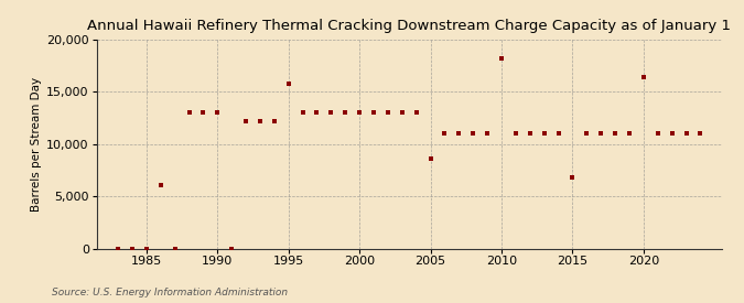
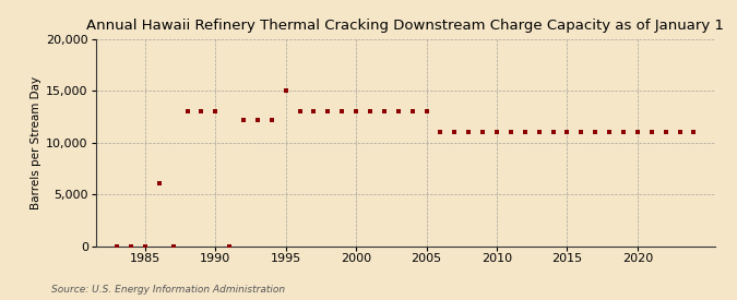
1995: 15,800 -> 15,000
2005: 8,600 -> 13,000
2010: 18,200 -> 11,000
2015: 6,800 -> 11,000
2020: 16,400 -> 11,000
